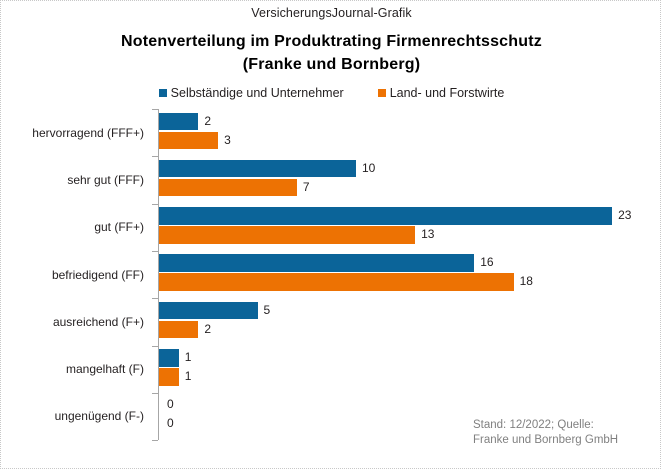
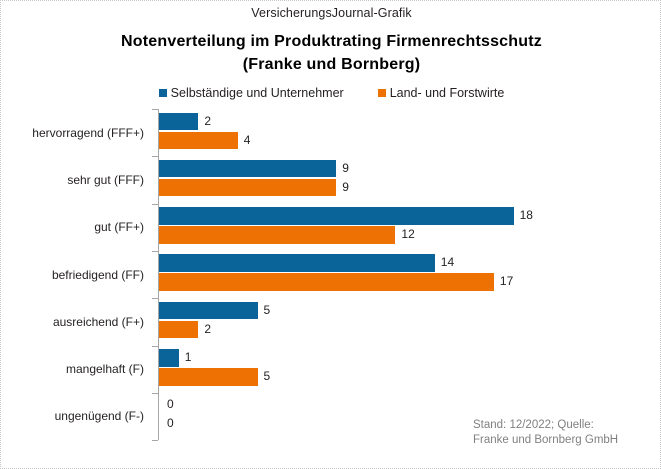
Land- und Forstwirte/hervorragend (FFF+): 3 -> 4
Selbständige und Unternehmer/sehr gut (FFF): 10 -> 9
Land- und Forstwirte/sehr gut (FFF): 7 -> 9
Selbständige und Unternehmer/gut (FF+): 23 -> 18
Land- und Forstwirte/gut (FF+): 13 -> 12
Selbständige und Unternehmer/befriedigend (FF): 16 -> 14
Land- und Forstwirte/befriedigend (FF): 18 -> 17
Land- und Forstwirte/mangelhaft (F): 1 -> 5
